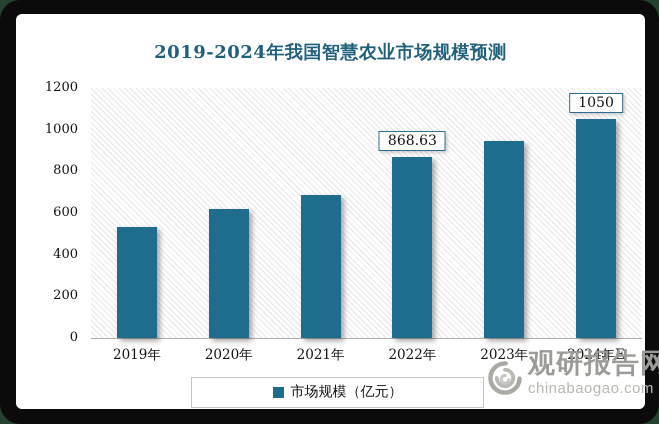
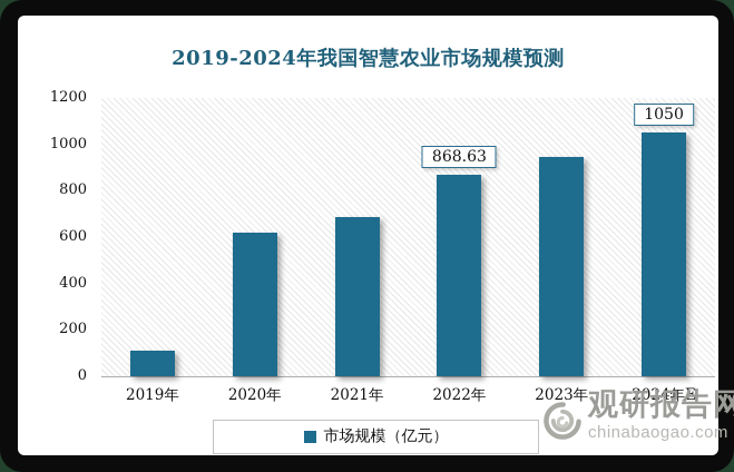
2019年: 530 -> 110
